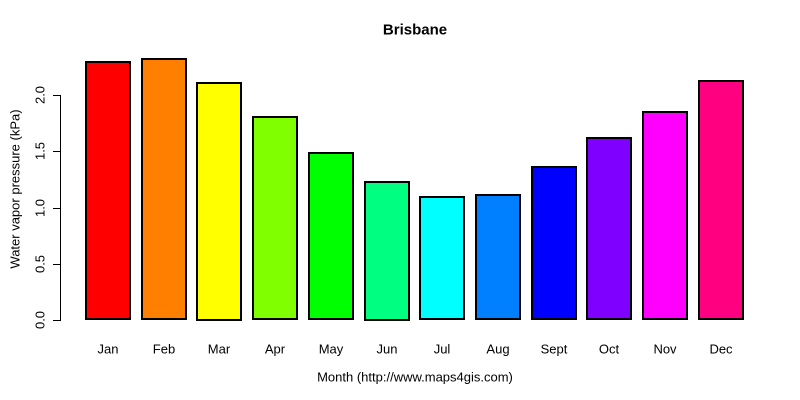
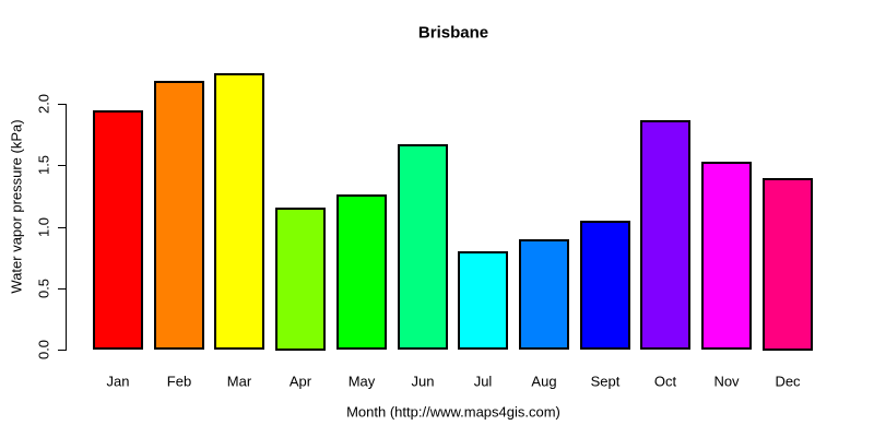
Jan: 2.30 -> 1.95
Feb: 2.33 -> 2.19
Mar: 2.12 -> 2.25
Apr: 1.81 -> 1.16
May: 1.49 -> 1.26
Jun: 1.24 -> 1.67
Jul: 1.10 -> 0.80
Aug: 1.12 -> 0.90
Sept: 1.37 -> 1.05
Oct: 1.63 -> 1.87
Nov: 1.86 -> 1.53
Dec: 2.13 -> 1.40
